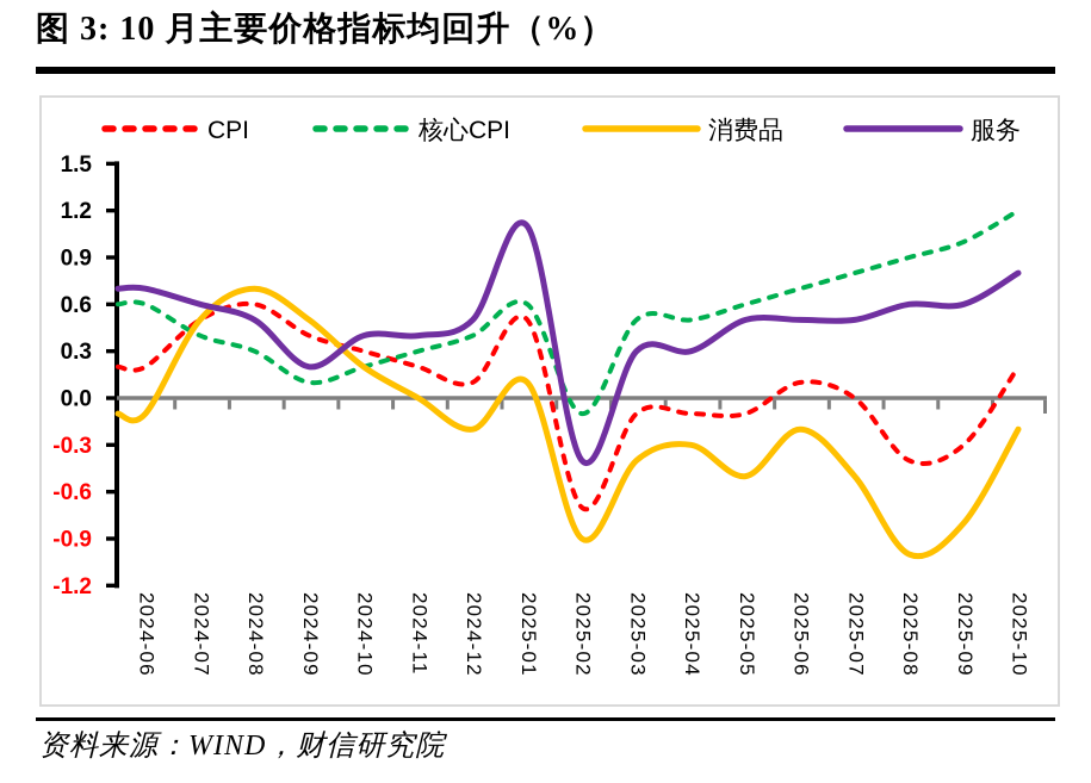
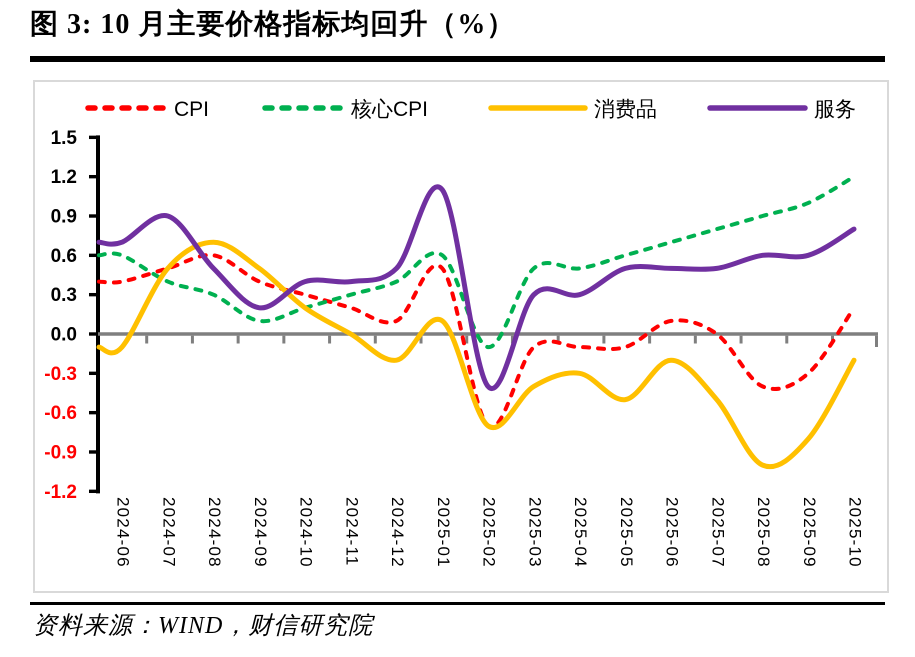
CPI/2024-06: 0.2 -> 0.4
服务/2024-07: 0.6 -> 0.9
消费品/2025-02: -0.9 -> -0.7
